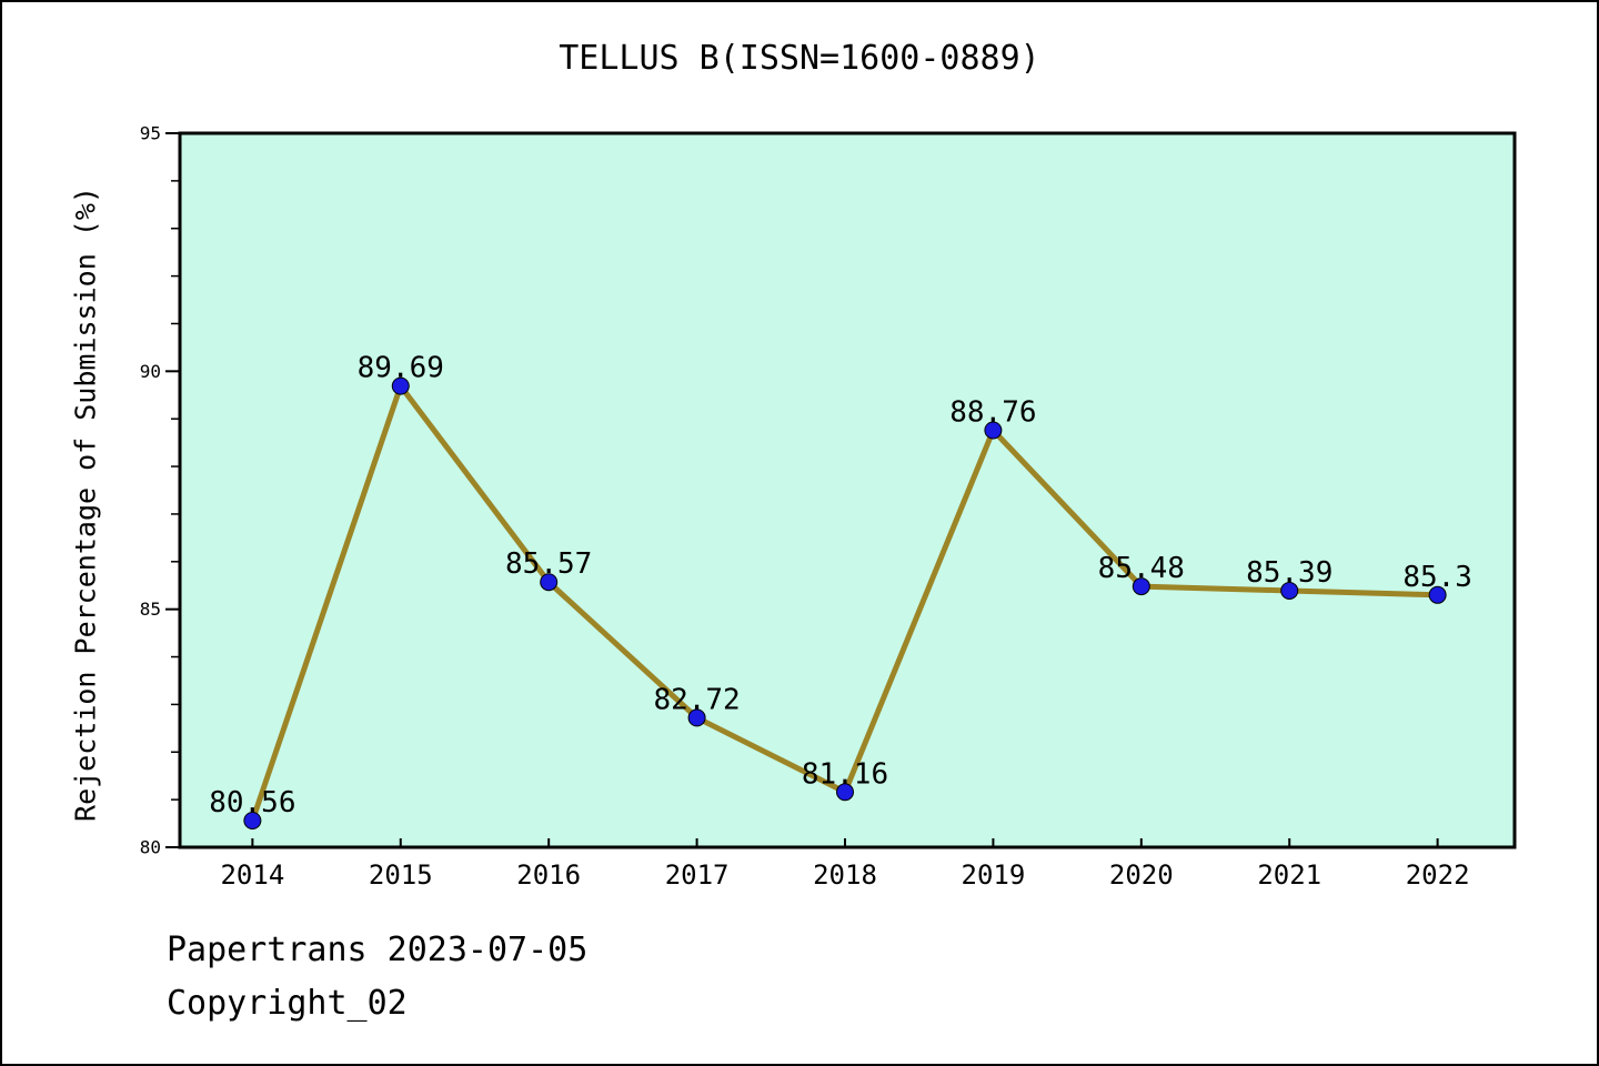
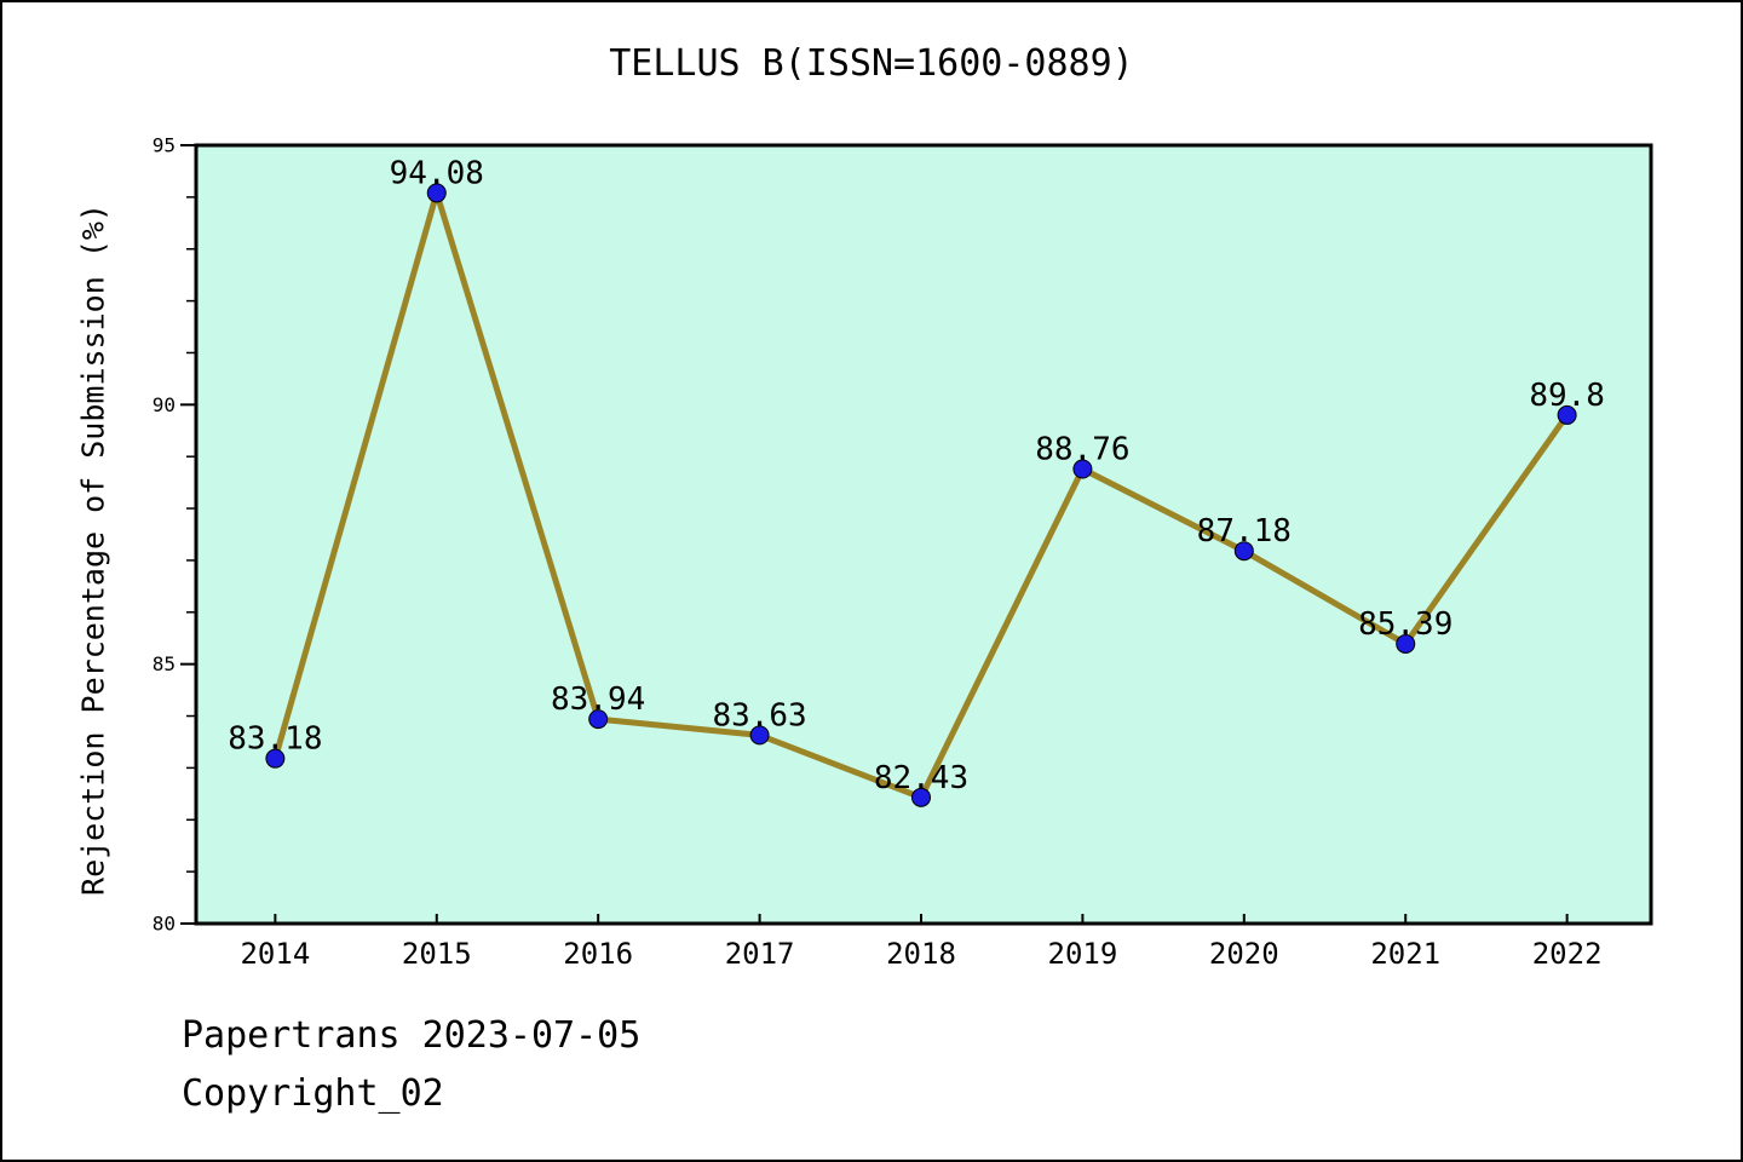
2014: 80.56 -> 83.18
2015: 89.69 -> 94.08
2016: 85.57 -> 83.94
2017: 82.72 -> 83.63
2018: 81.16 -> 82.43
2020: 85.48 -> 87.18
2022: 85.3 -> 89.8
